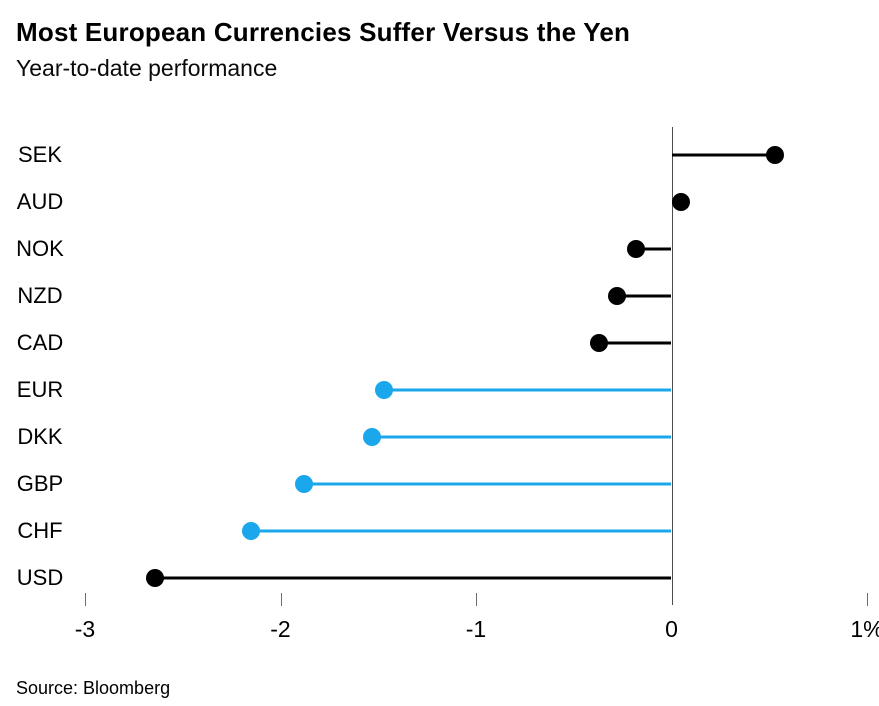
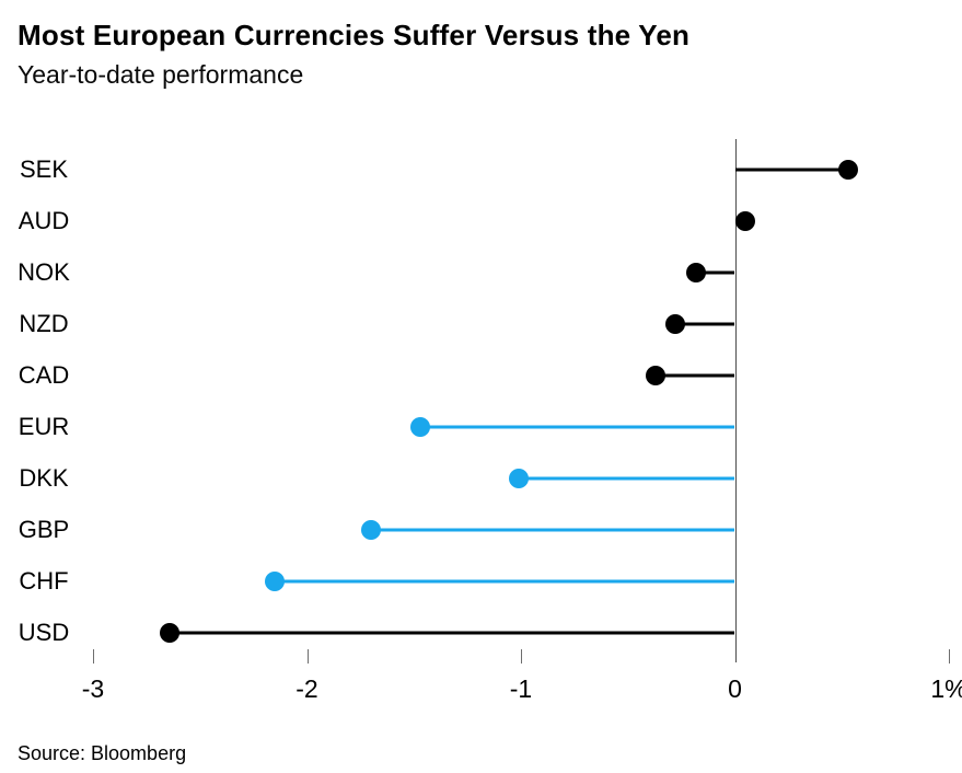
DKK: -1.53% -> -1.01%
GBP: -1.88% -> -1.70%
